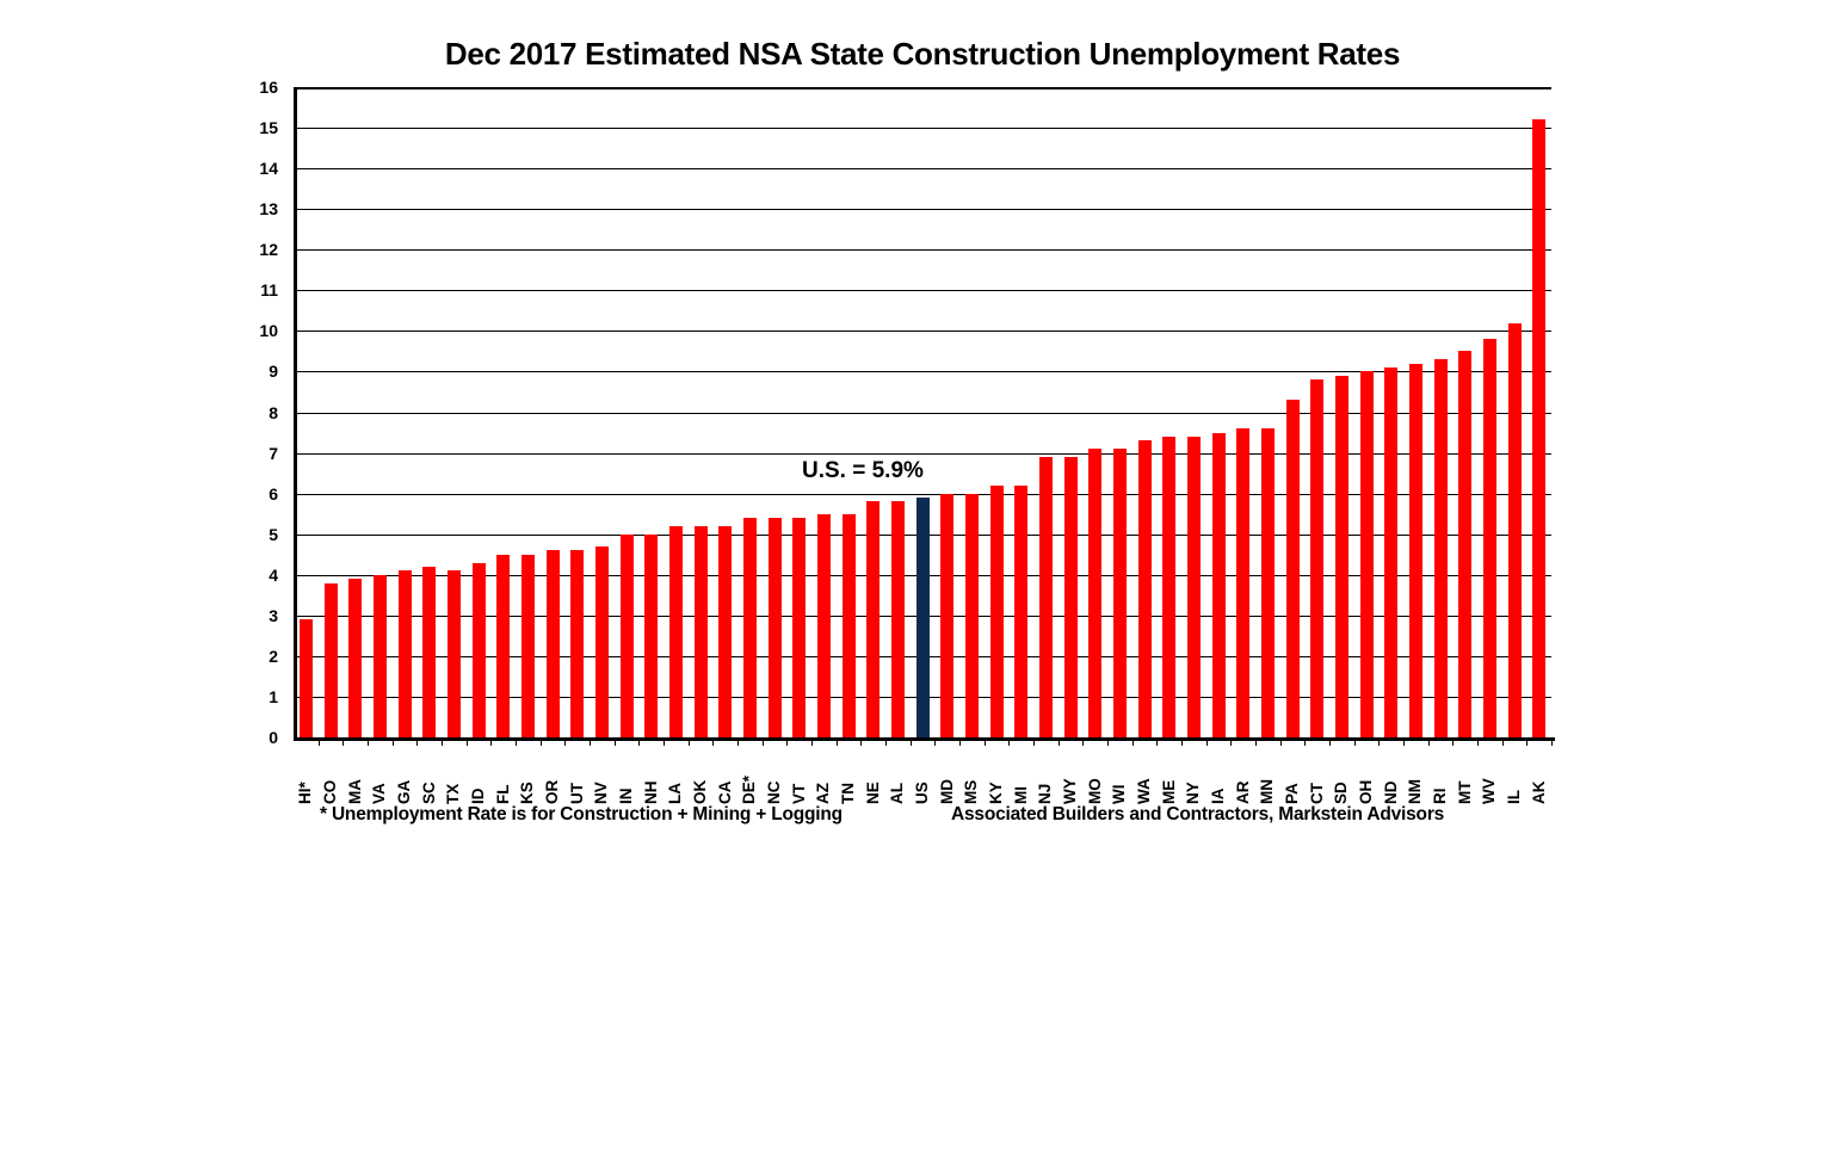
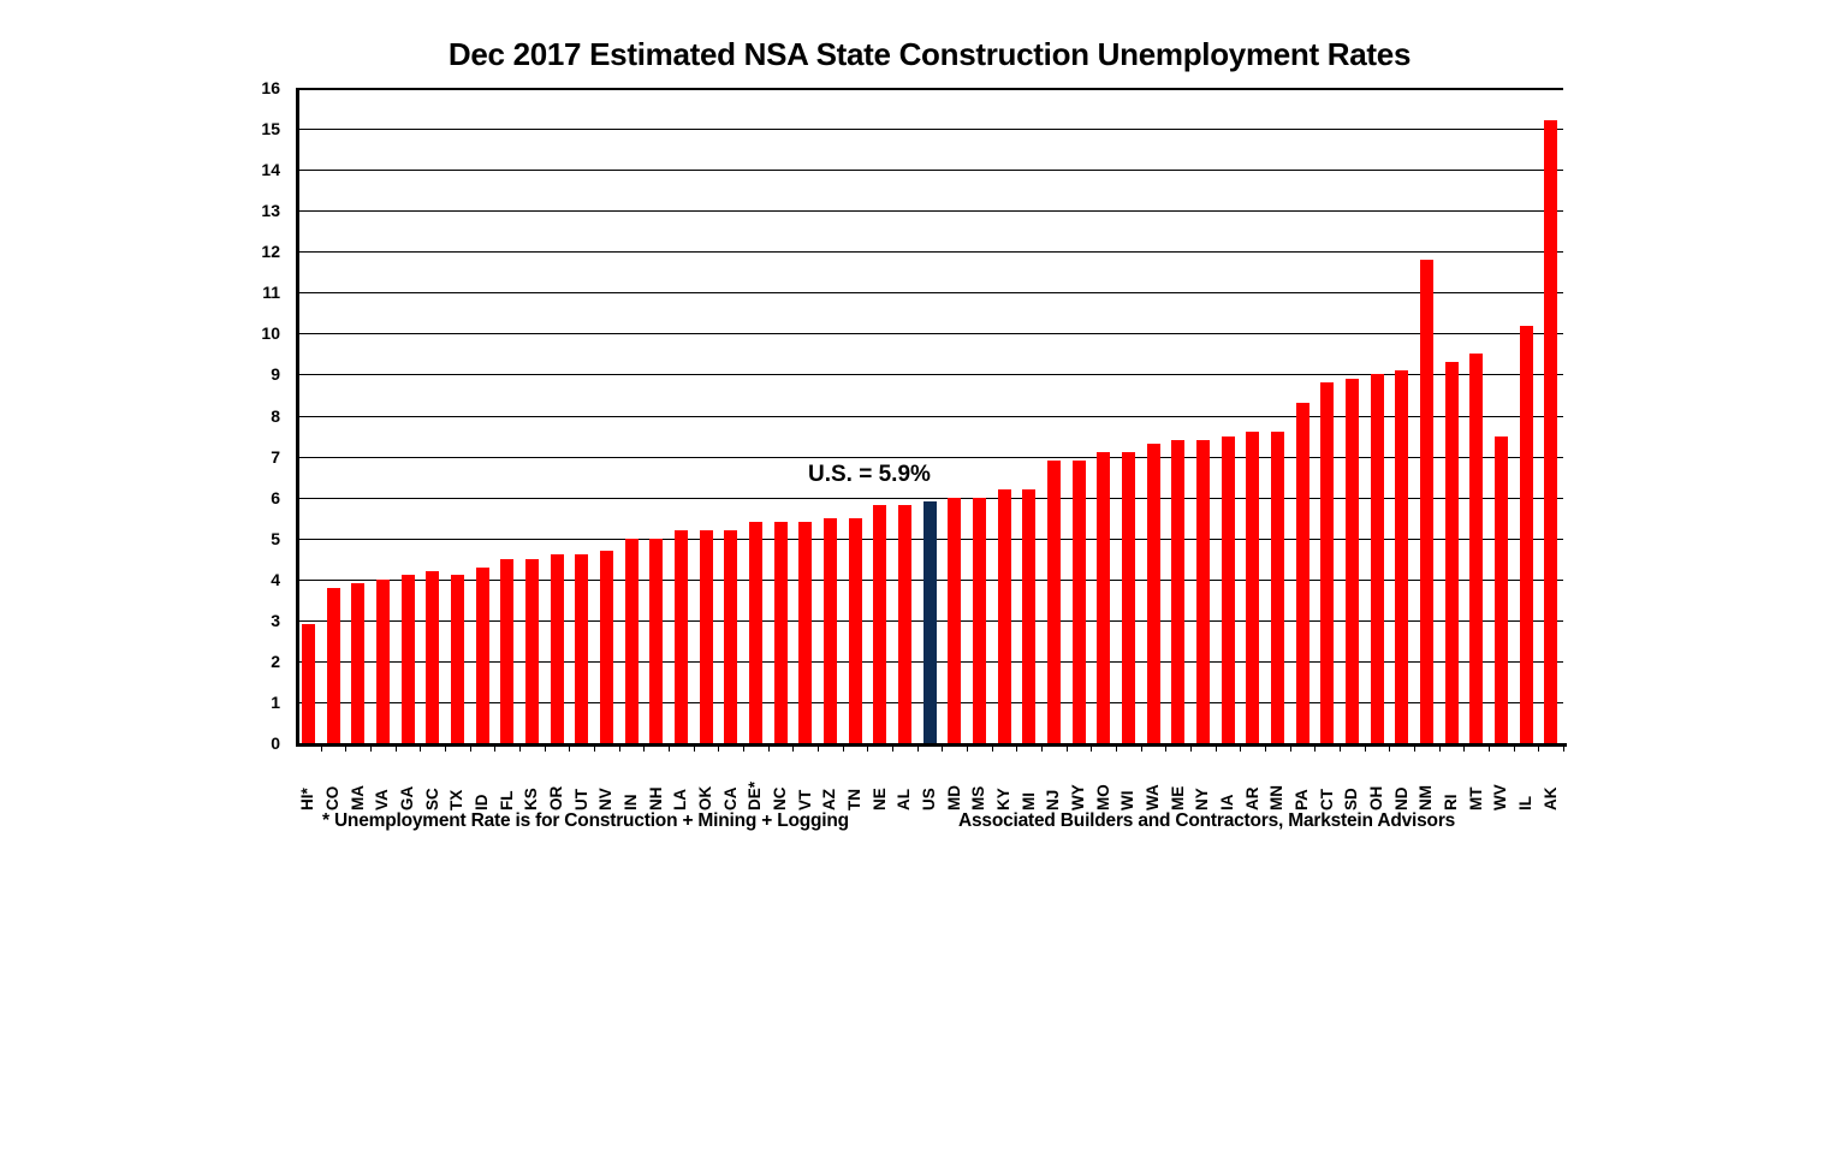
NM: 9.2 -> 11.8
WV: 9.8 -> 7.5
